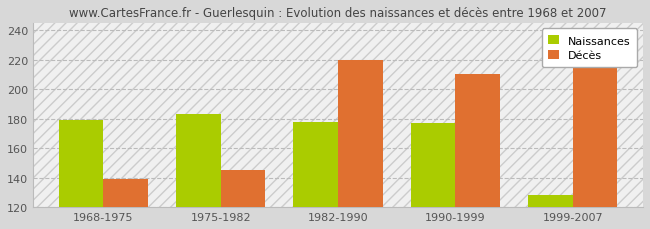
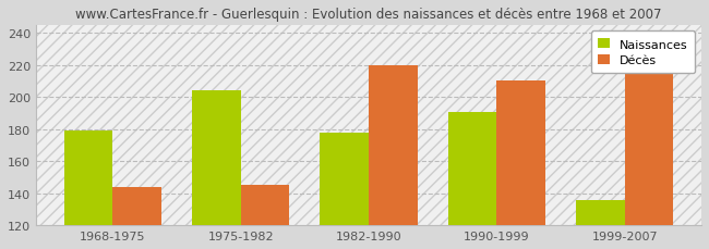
Décès/1968-1975: 139 -> 144
Naissances/1975-1982: 183 -> 204
Naissances/1990-1999: 177 -> 191
Naissances/1999-2007: 128 -> 136
